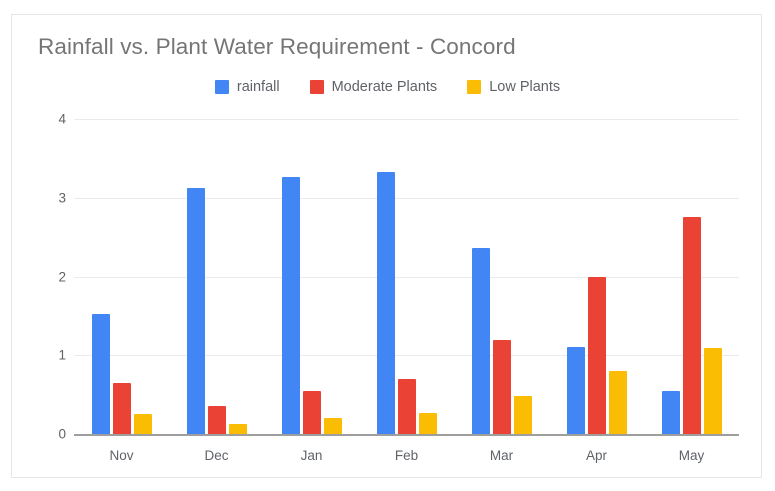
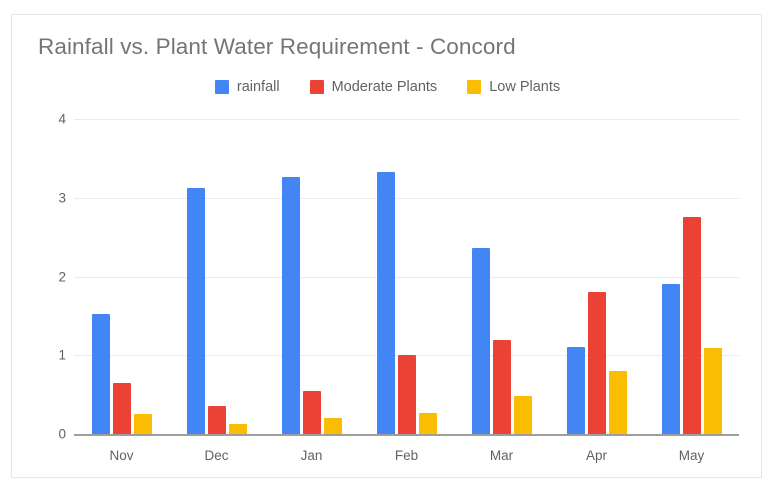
Moderate Plants/Feb: 0.7 -> 1.0
Moderate Plants/Apr: 2.0 -> 1.8
rainfall/May: 0.5 -> 1.9
